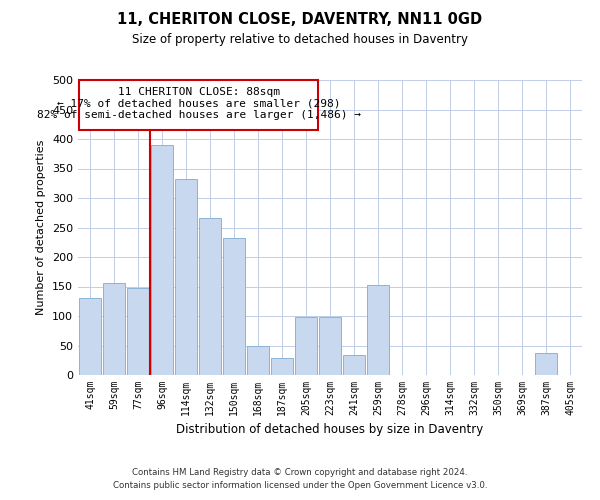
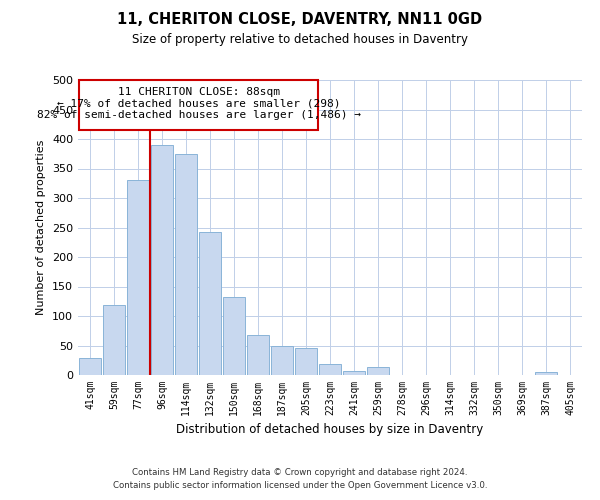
41sqm: 130 -> 28
59sqm: 156 -> 118
77sqm: 148 -> 330
114sqm: 332 -> 375
132sqm: 266 -> 242
150sqm: 232 -> 133
168sqm: 50 -> 68
187sqm: 28 -> 50
205sqm: 98 -> 45
223sqm: 98 -> 19
241sqm: 34 -> 6
259sqm: 152 -> 13
387sqm: 38 -> 5
